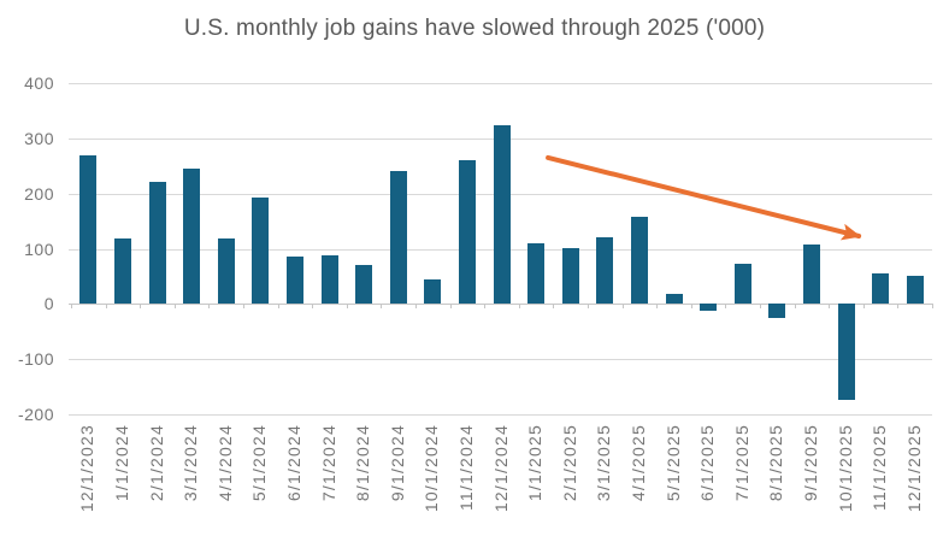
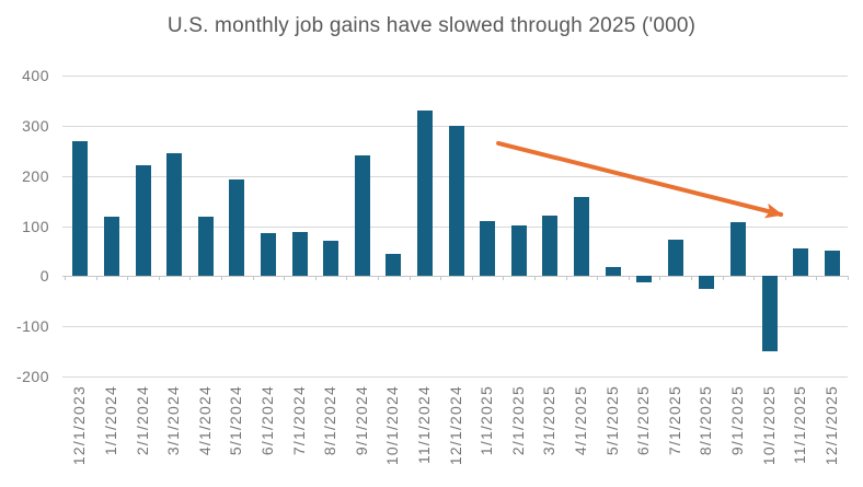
11/1/2024: 260 -> 330
12/1/2024: 320 -> 300
10/1/2025: -180 -> -150
